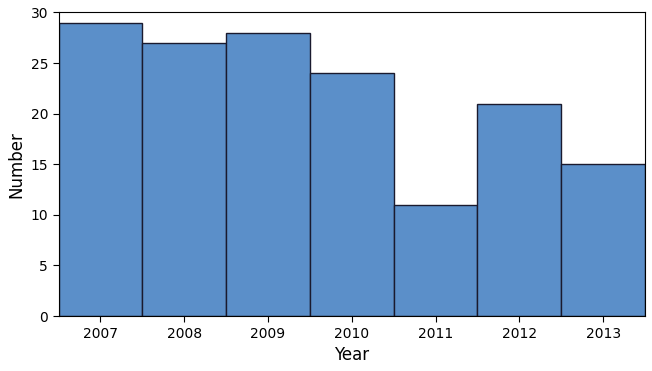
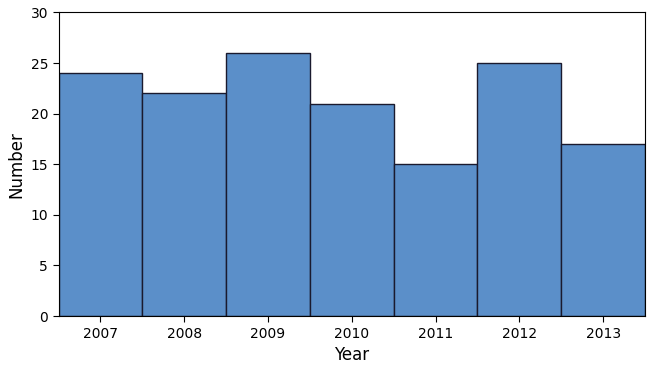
2007: 29 -> 24
2008: 27 -> 22
2009: 28 -> 26
2010: 24 -> 21
2011: 11 -> 15
2012: 21 -> 25
2013: 15 -> 17
